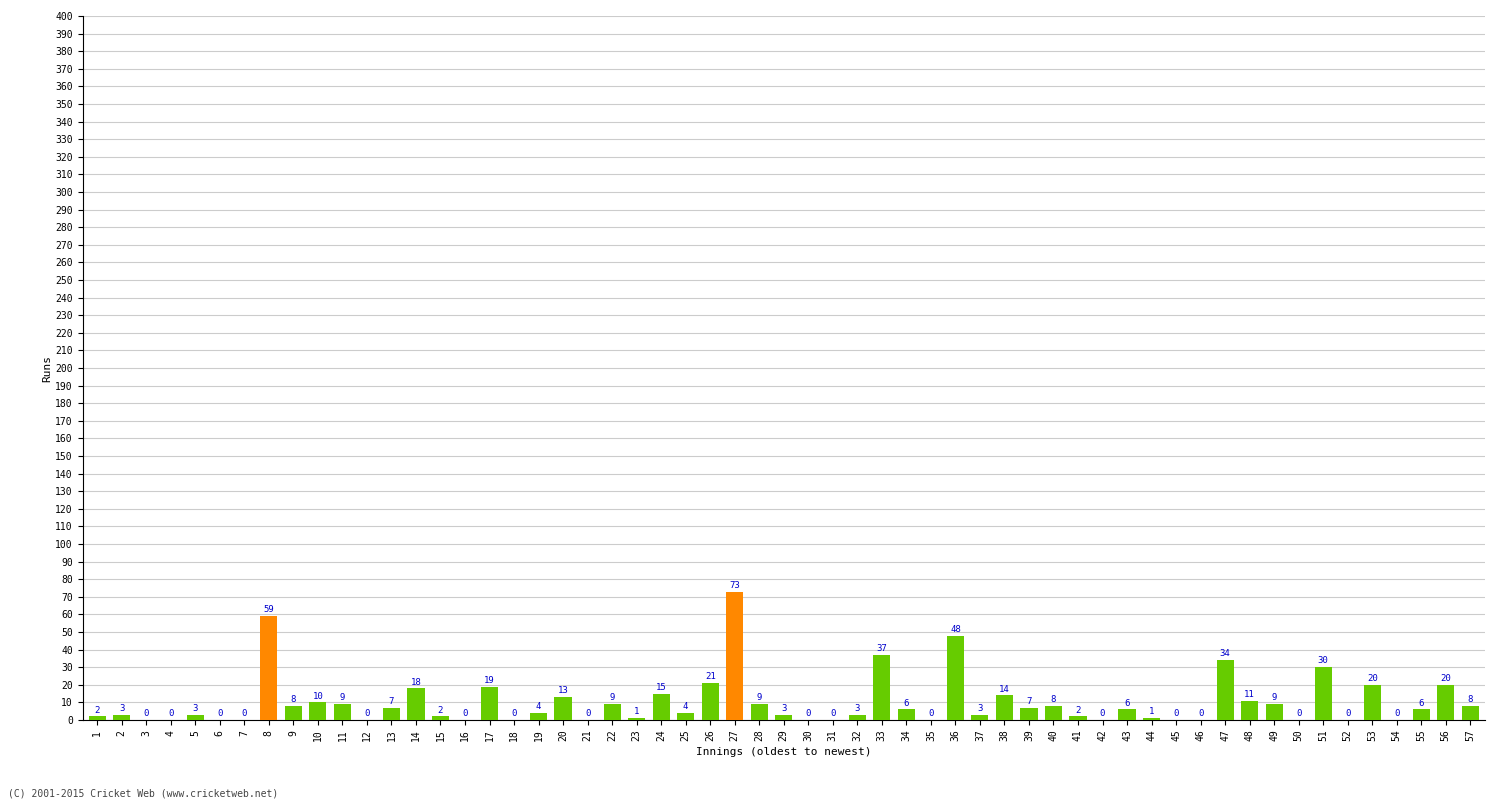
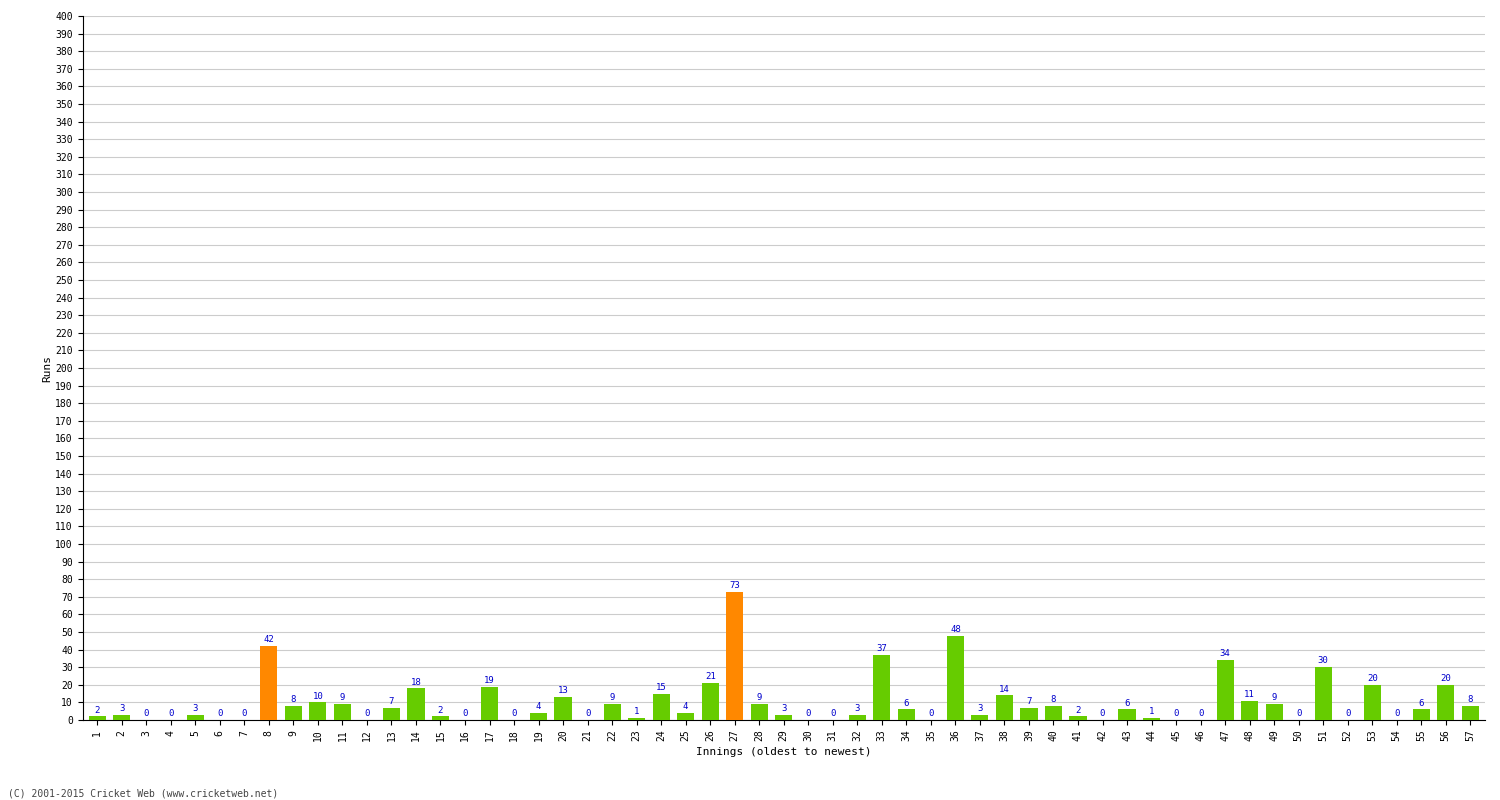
8: 59 -> 42
